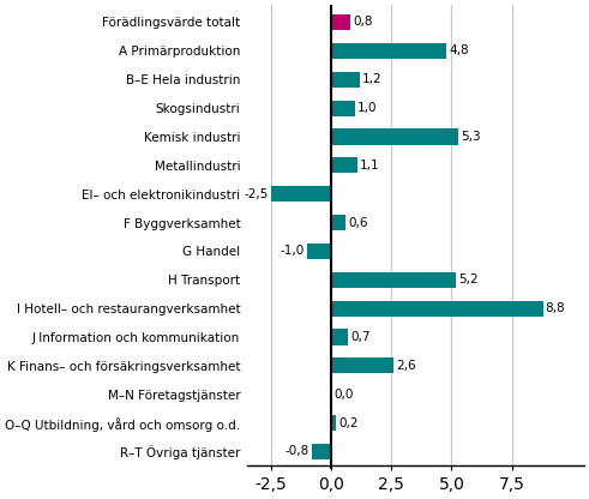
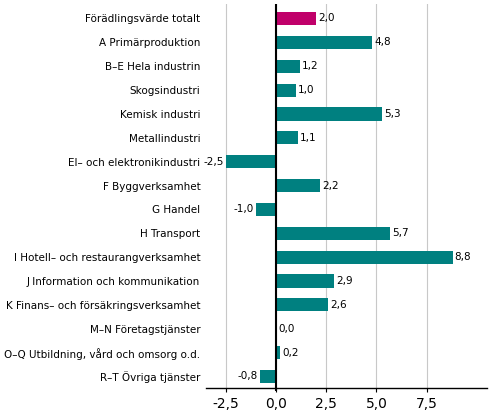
Förädlingsvärde totalt: 0,8 -> 2,0
F Byggverksamhet: 0,6 -> 2,2
H Transport: 5,2 -> 5,7
J Information och kommunikation: 0,7 -> 2,9
